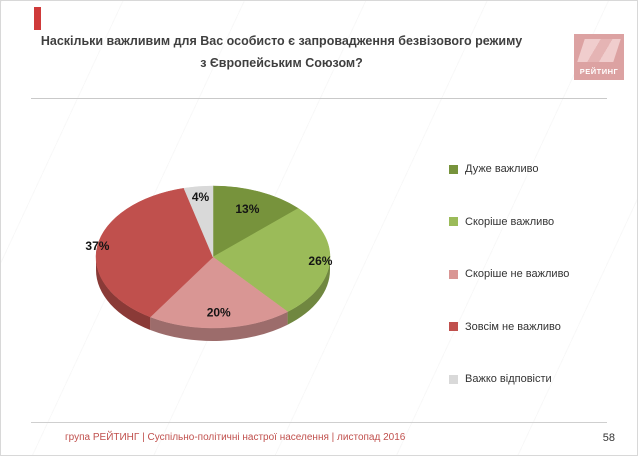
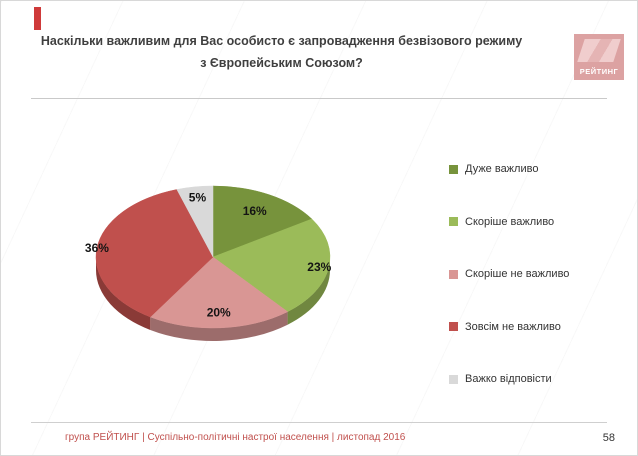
Дуже важливо: 13% -> 16%
Скоріше важливо: 26% -> 23%
Зовсім не важливо: 37% -> 36%
Важко відповісти: 4% -> 5%
